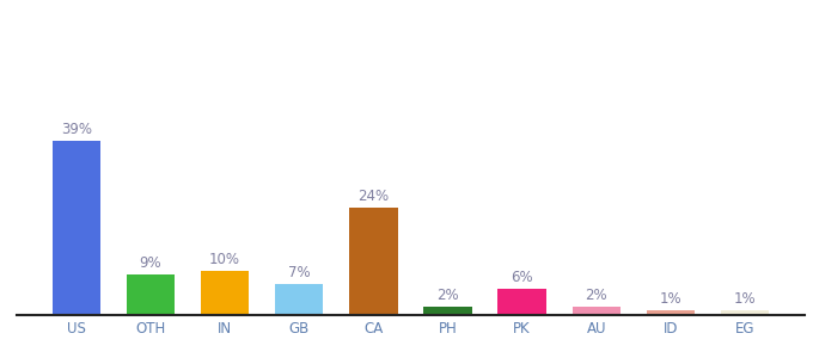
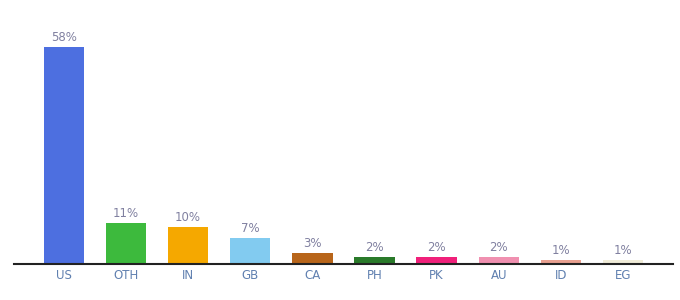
US: 39% -> 58%
OTH: 9% -> 11%
CA: 24% -> 3%
PK: 6% -> 2%
